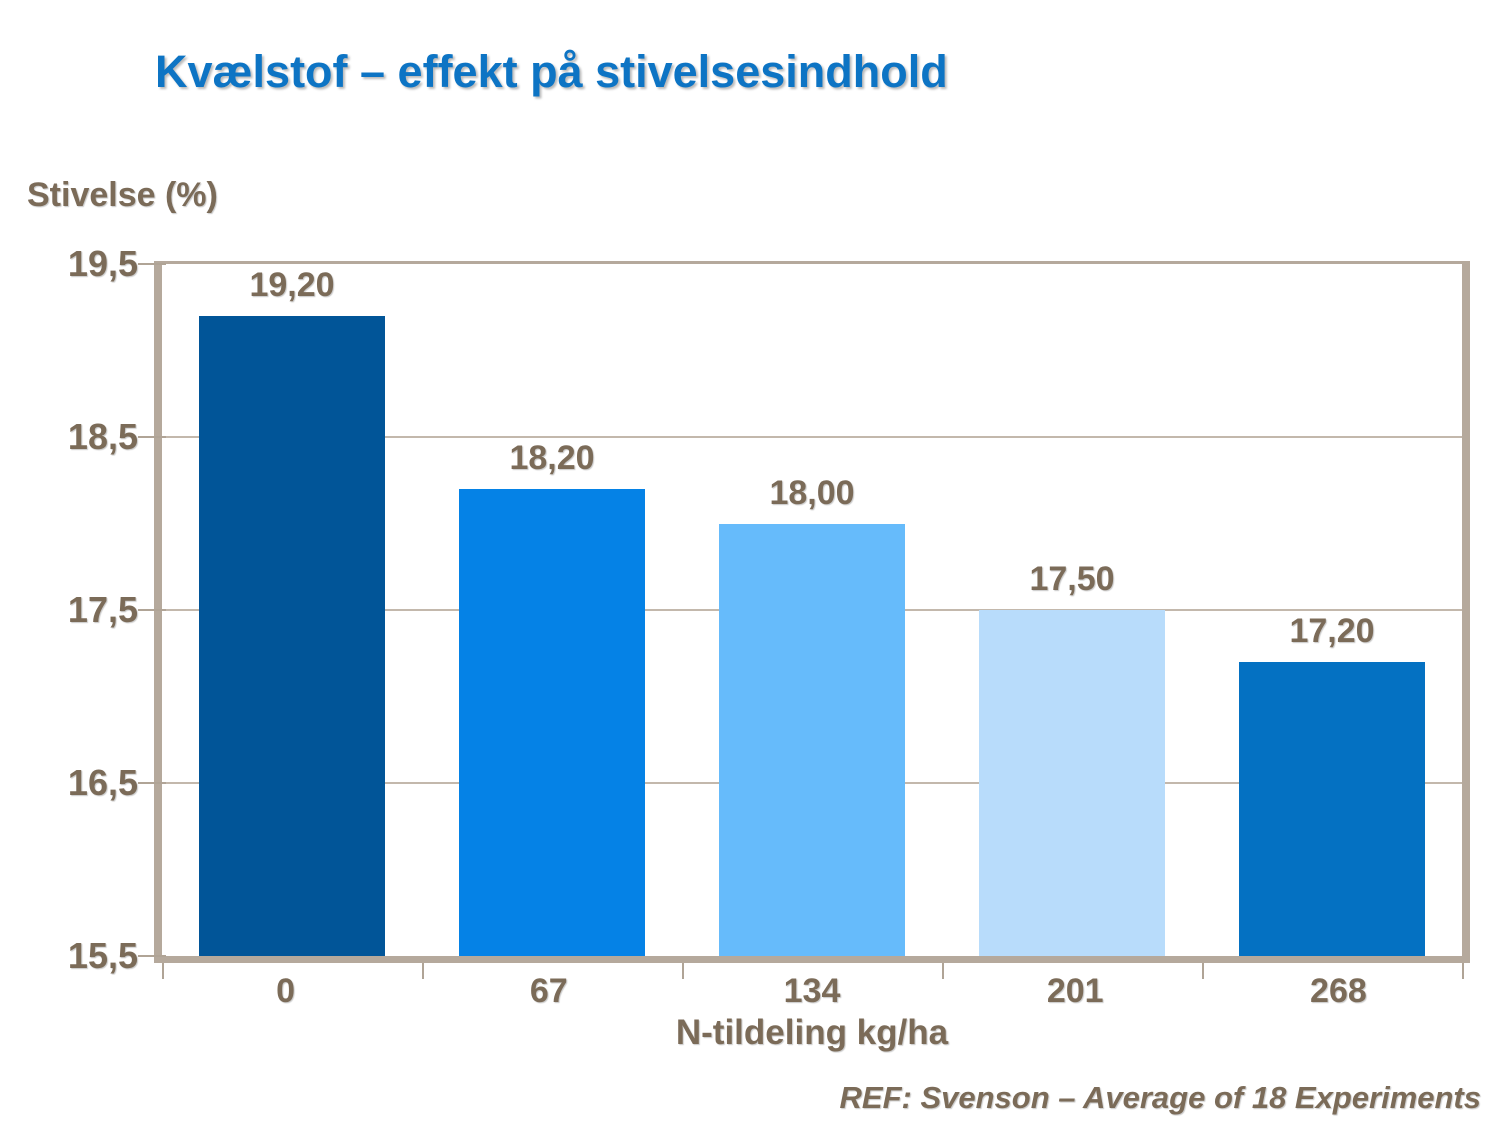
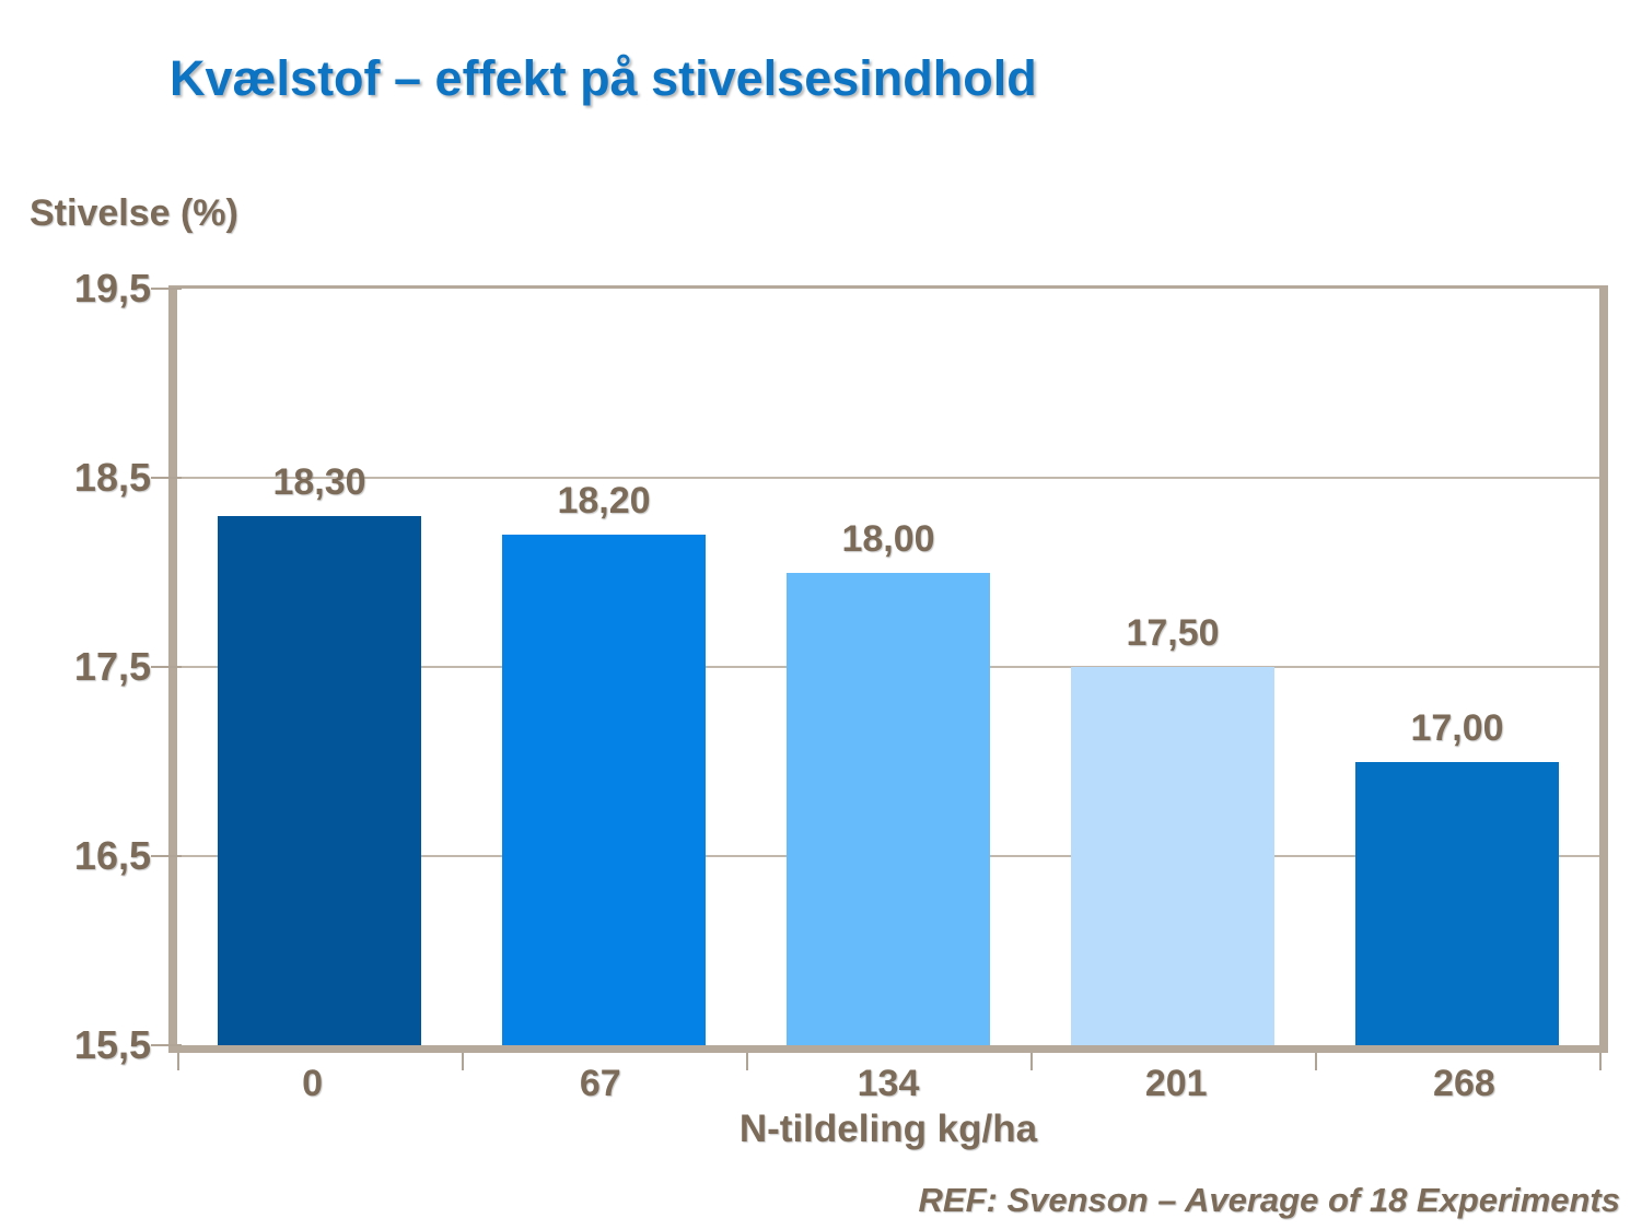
0: 19,20 -> 18,30
268: 17,20 -> 17,00
